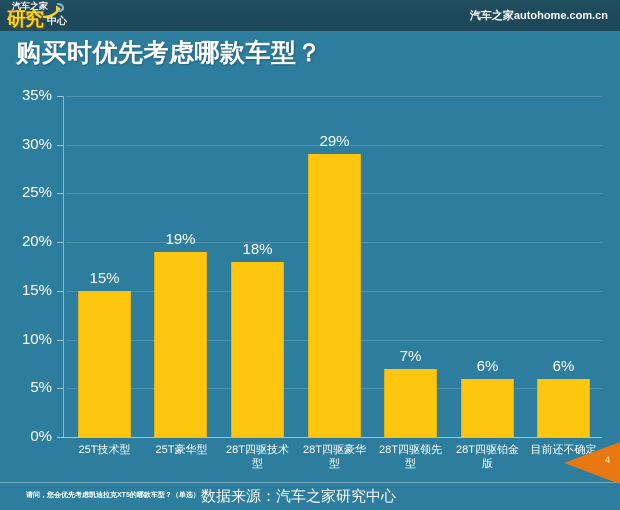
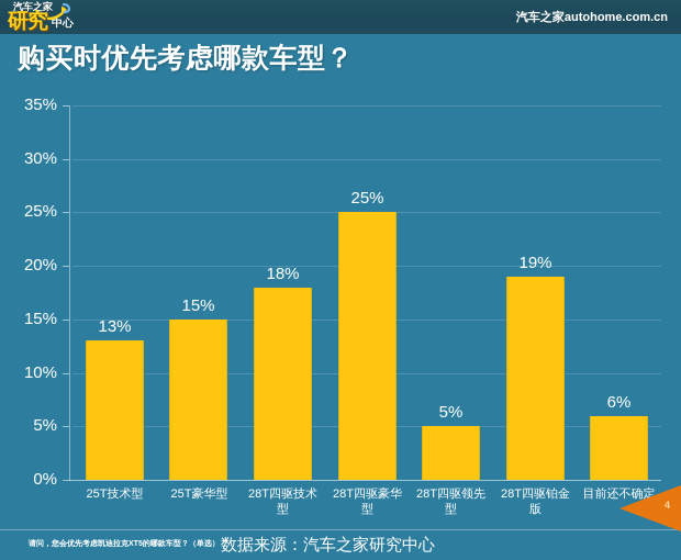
25T技术型: 15% -> 13%
25T豪华型: 19% -> 15%
28T四驱豪华型: 29% -> 25%
28T四驱领先型: 7% -> 5%
28T四驱铂金版: 6% -> 19%
